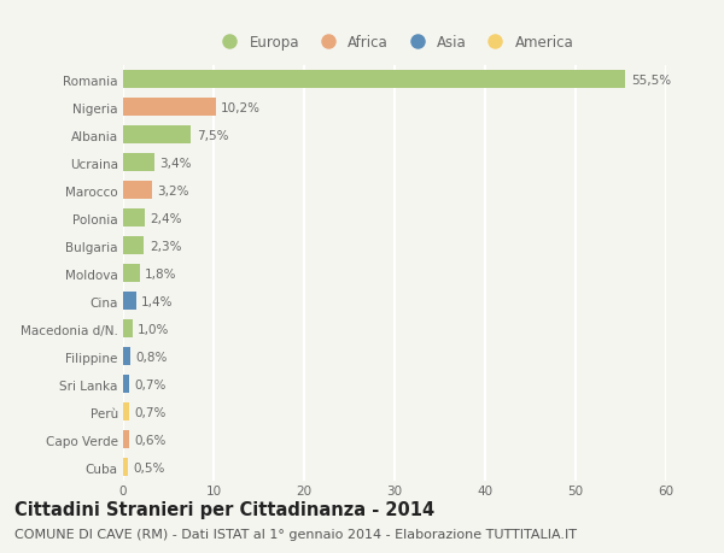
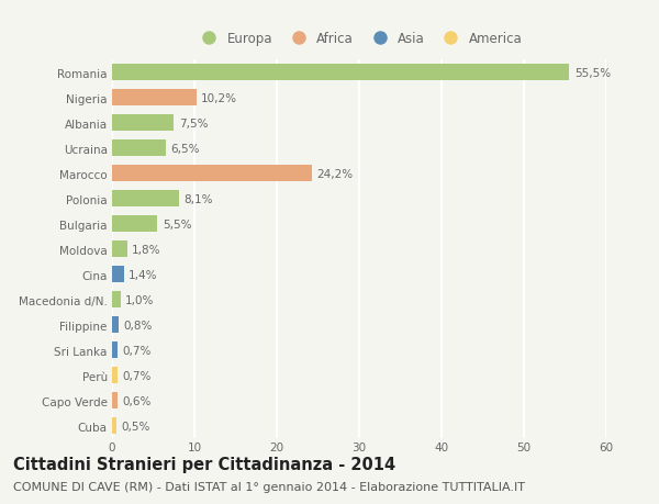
Ucraina: 3,4% -> 6,5%
Marocco: 3,2% -> 24,2%
Polonia: 2,4% -> 8,1%
Bulgaria: 2,3% -> 5,5%
